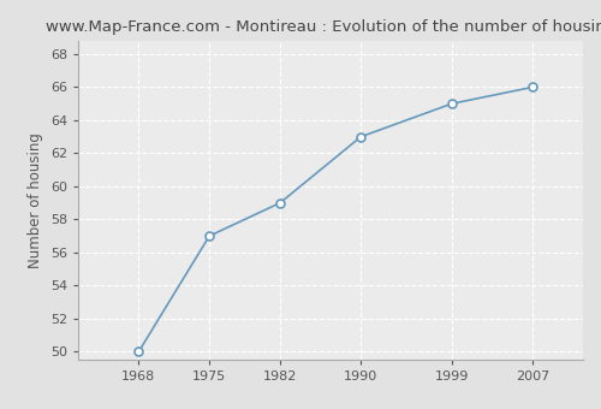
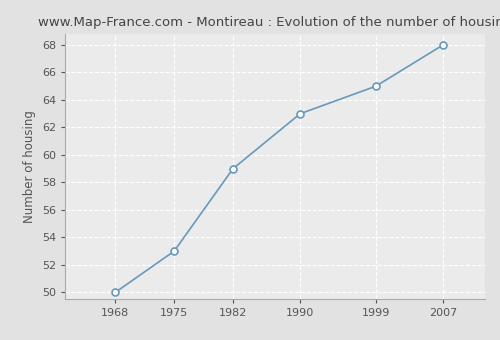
1975: 57 -> 53
2007: 66 -> 68
